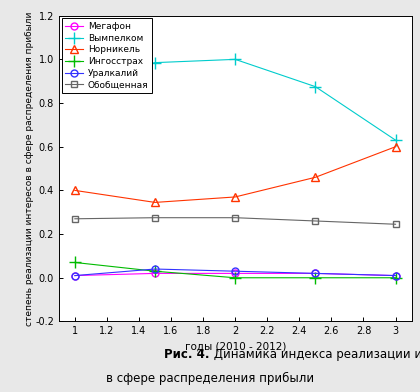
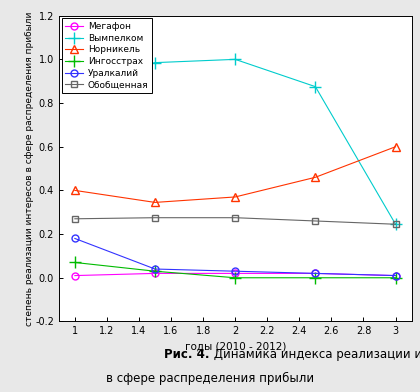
Уралкалий/1: 0.01 -> 0.18
Вымпелком/3: 0.630 -> 0.245
